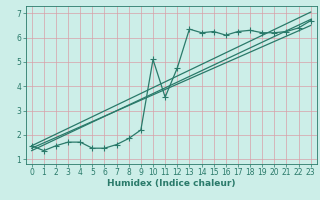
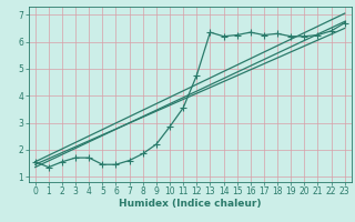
10: 5.10 -> 2.85
16: 6.10 -> 6.35
